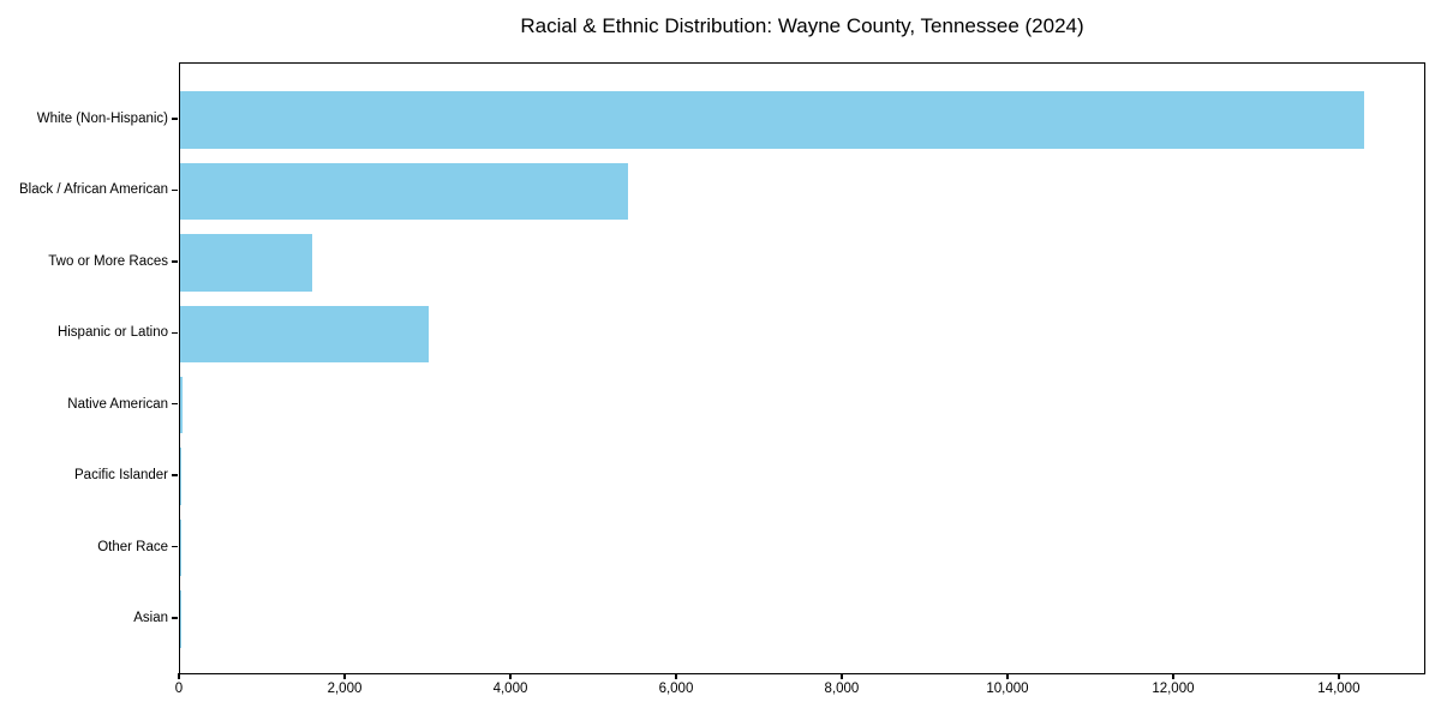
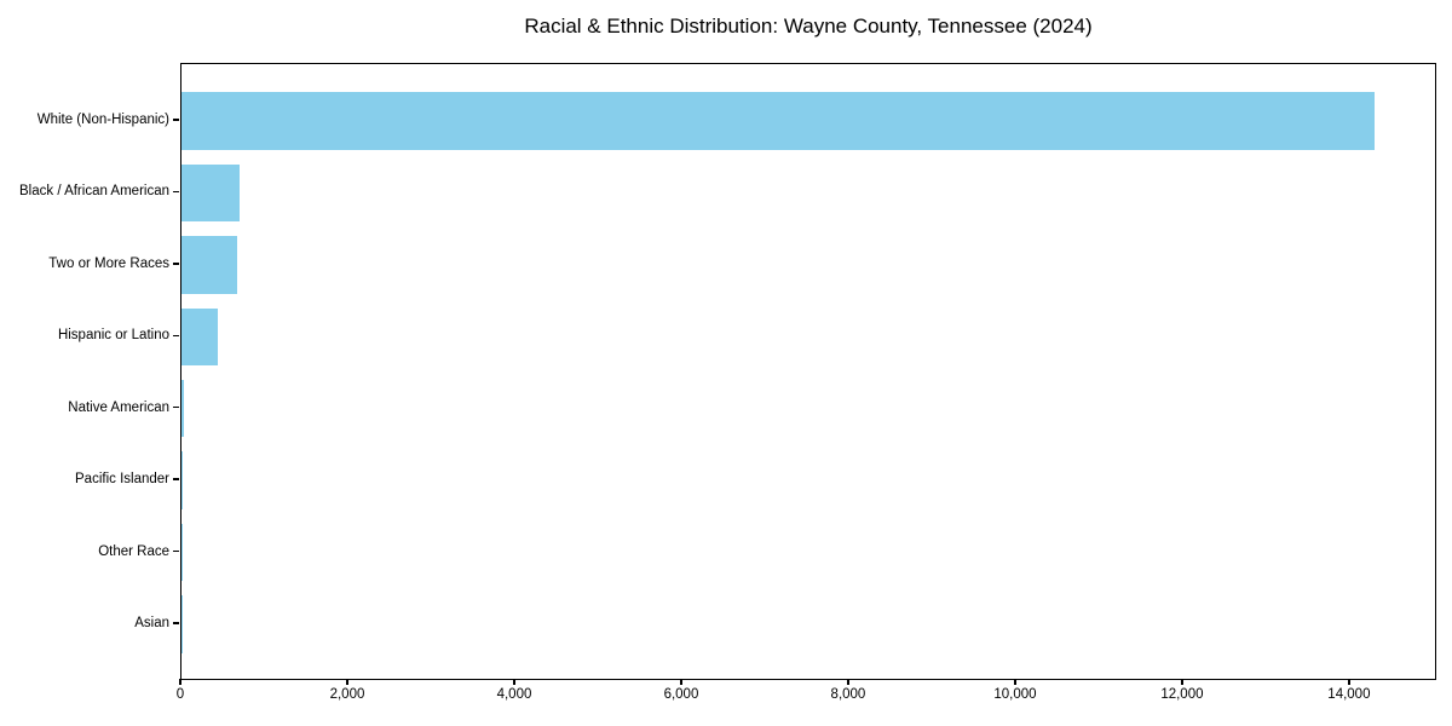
Black / African American: 5400 -> 700
Two or More Races: 1600 -> 700
Hispanic or Latino: 3000 -> 400
